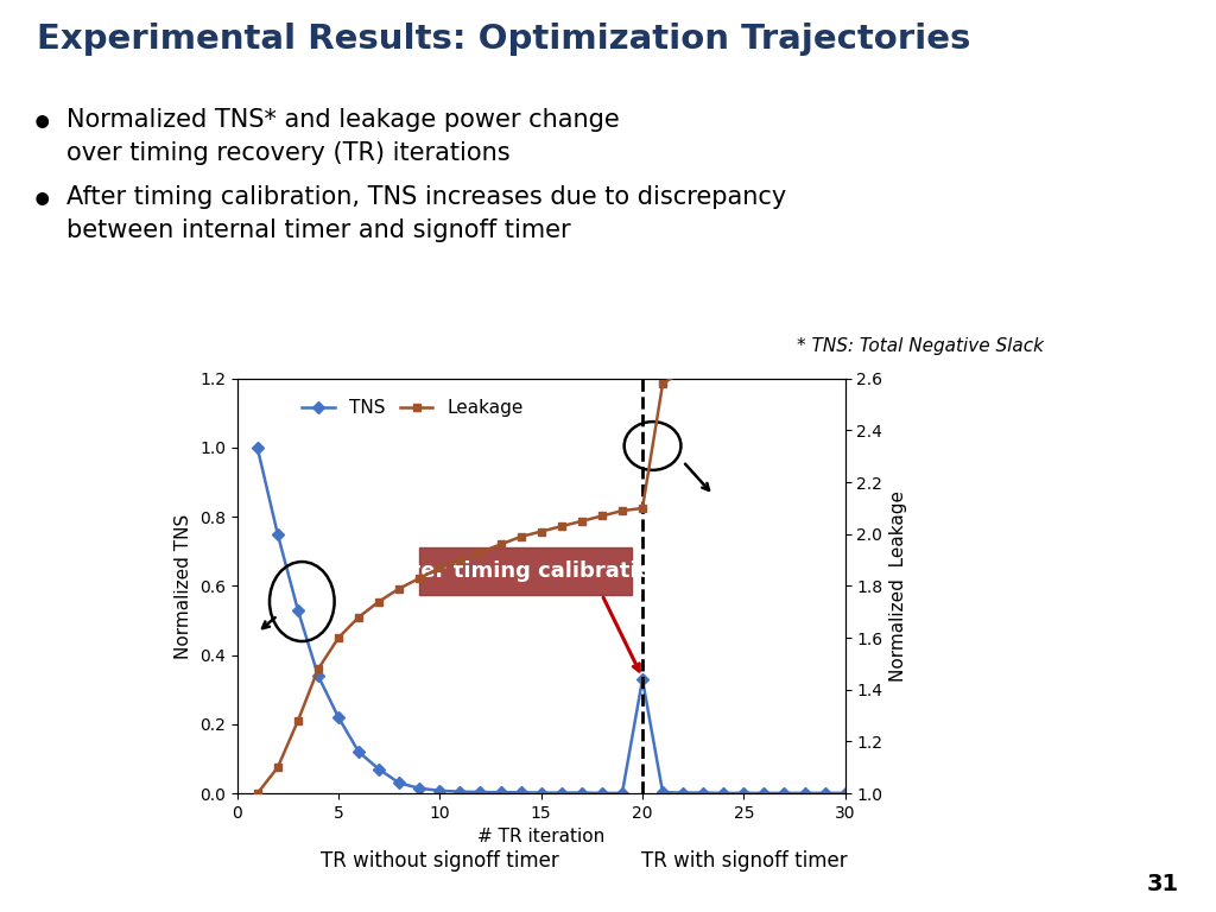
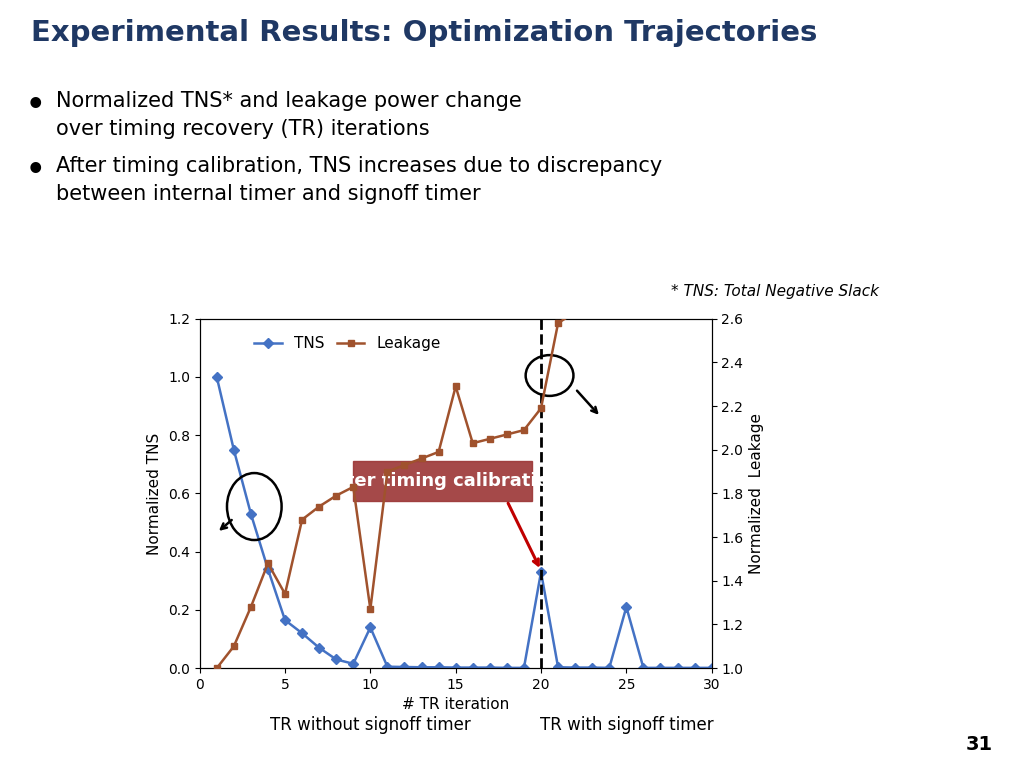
TNS/5: 0.220 -> 0.165
Leakage/5: 1.60 -> 1.34
TNS/10: 0.008 -> 0.140
Leakage/10: 1.87 -> 1.27
Leakage/15: 2.01 -> 2.29
Leakage/20: 2.10 -> 2.19
TNS/25: 0.001 -> 0.210
